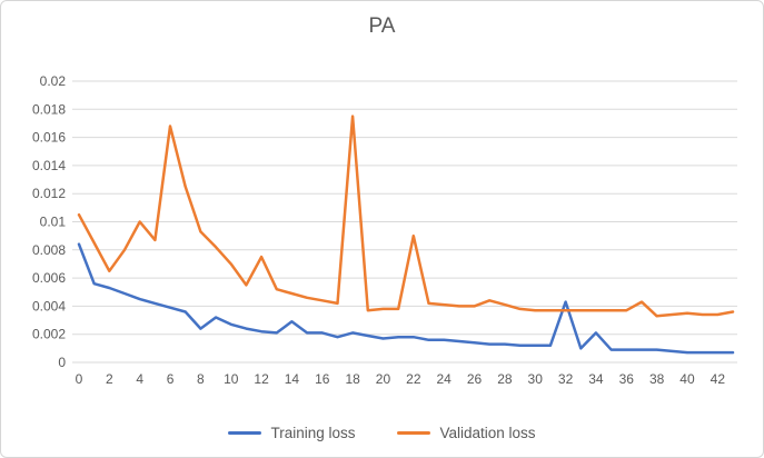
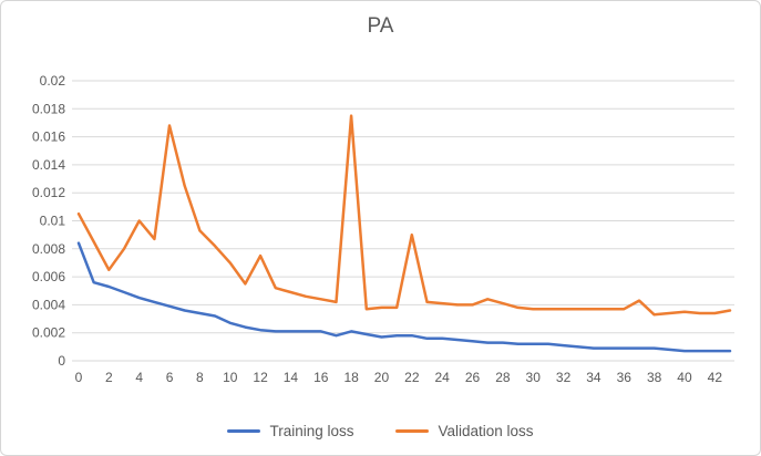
Training loss/8: 0.0024 -> 0.0034
Training loss/14: 0.0029 -> 0.0021
Training loss/32: 0.0043 -> 0.0011
Training loss/34: 0.0021 -> 0.0009
